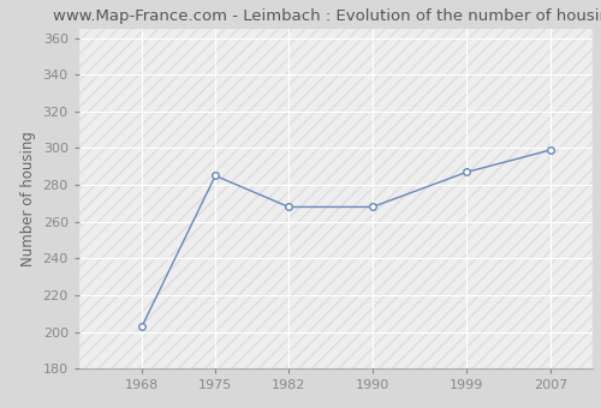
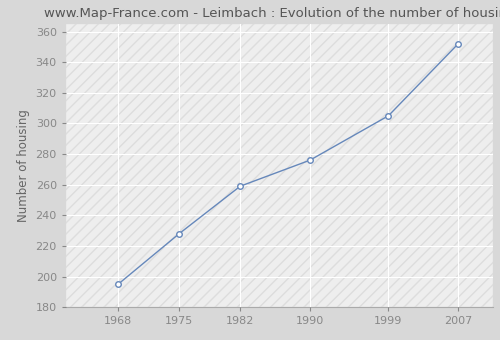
1968: 203 -> 195
1975: 285 -> 228
1982: 268 -> 259
1990: 268 -> 276
1999: 287 -> 305
2007: 299 -> 352
